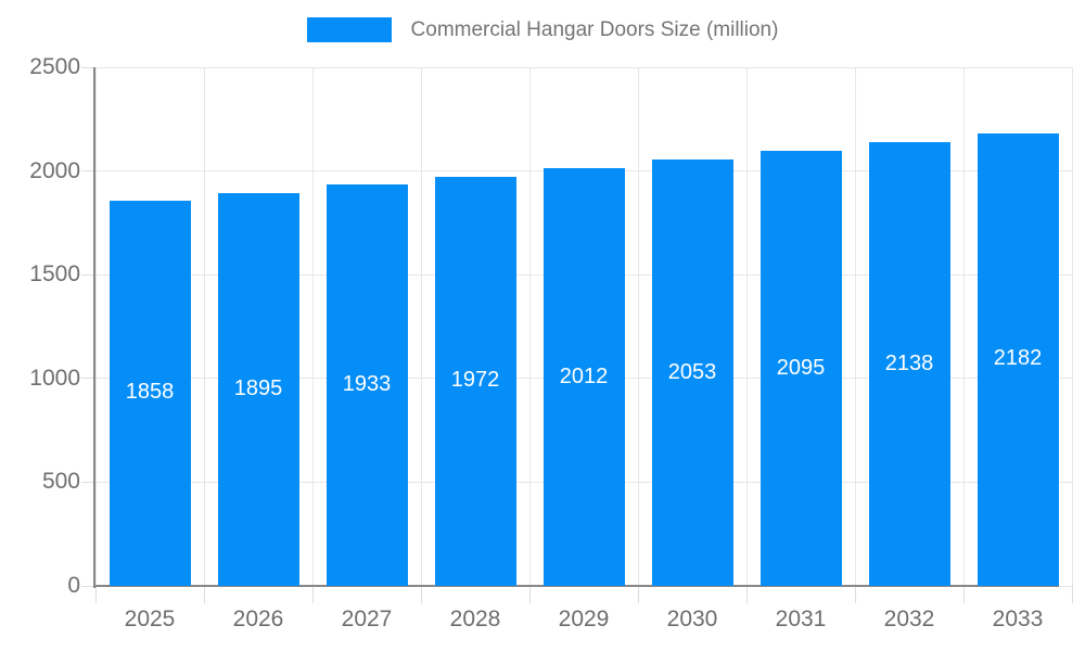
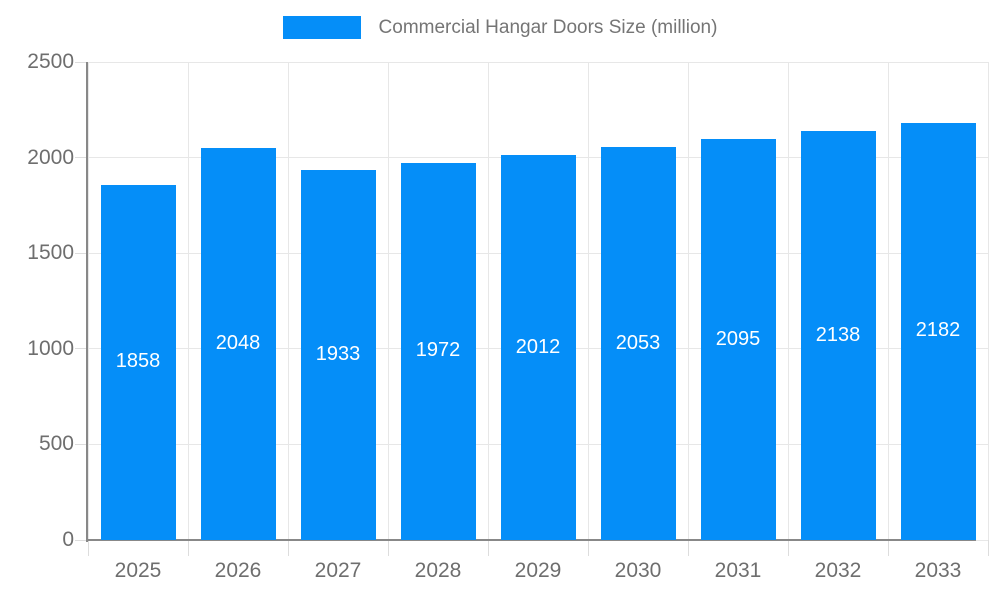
2026: 1895 -> 2048
